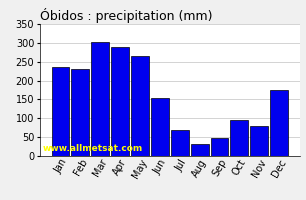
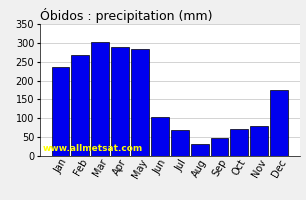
Feb: 230 -> 268
May: 265 -> 285
Jun: 155 -> 103
Oct: 95 -> 72
